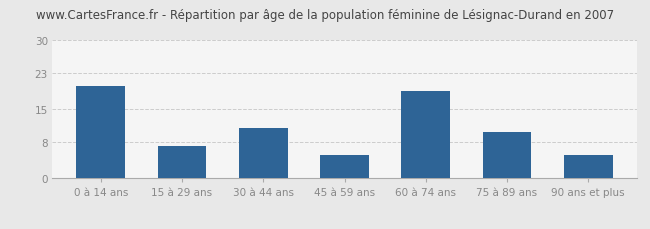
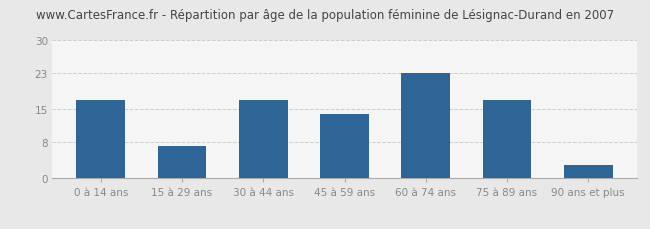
0 à 14 ans: 20 -> 17
30 à 44 ans: 11 -> 17
45 à 59 ans: 5 -> 14
60 à 74 ans: 19 -> 23
75 à 89 ans: 10 -> 17
90 ans et plus: 5 -> 3
